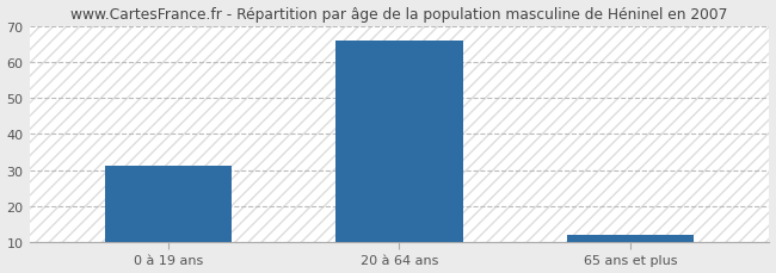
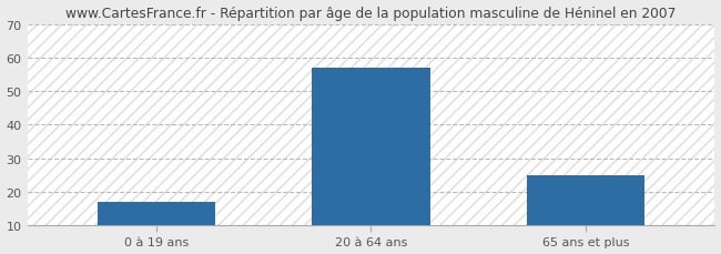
0 à 19 ans: 31 -> 17
20 à 64 ans: 66 -> 57
65 ans et plus: 12 -> 25
